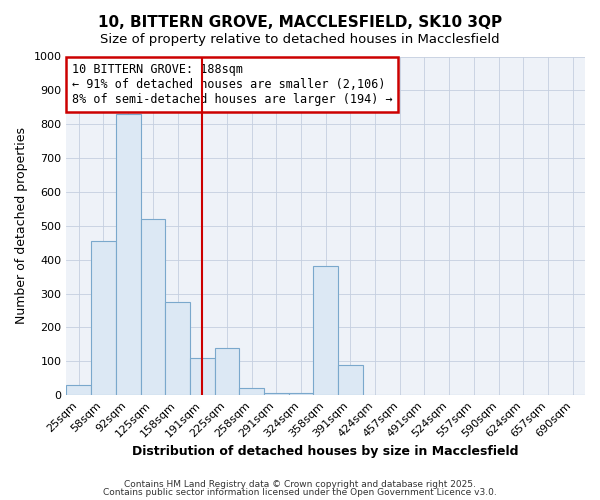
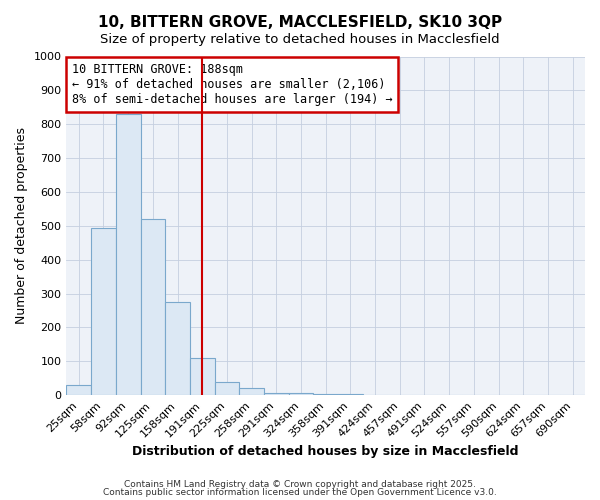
58sqm: 455 -> 493
225sqm: 140 -> 38
358sqm: 380 -> 3
391sqm: 90 -> 3
